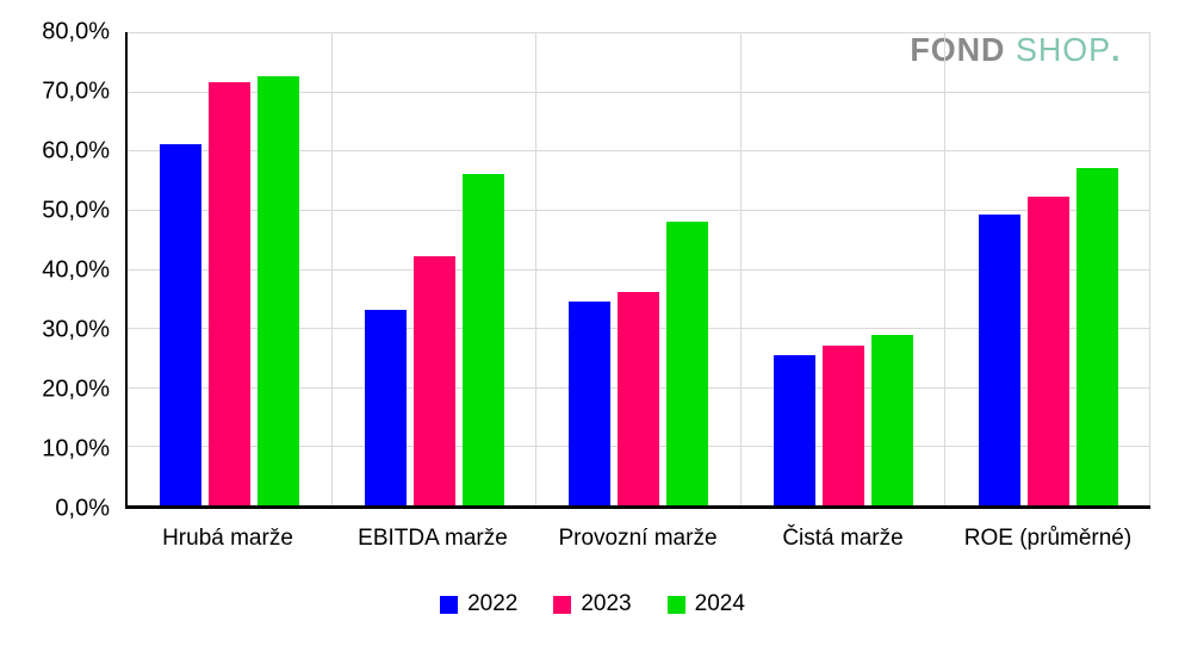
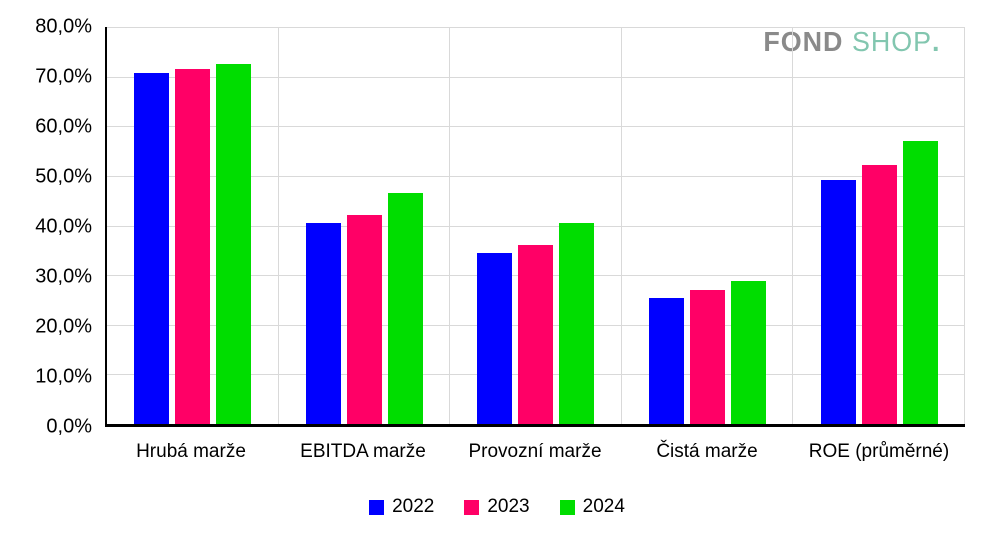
2022/Hrubá marže: 61% -> 71%
2022/EBITDA marže: 33% -> 41%
2024/EBITDA marže: 56% -> 46%
2024/Provozní marže: 48% -> 40%
